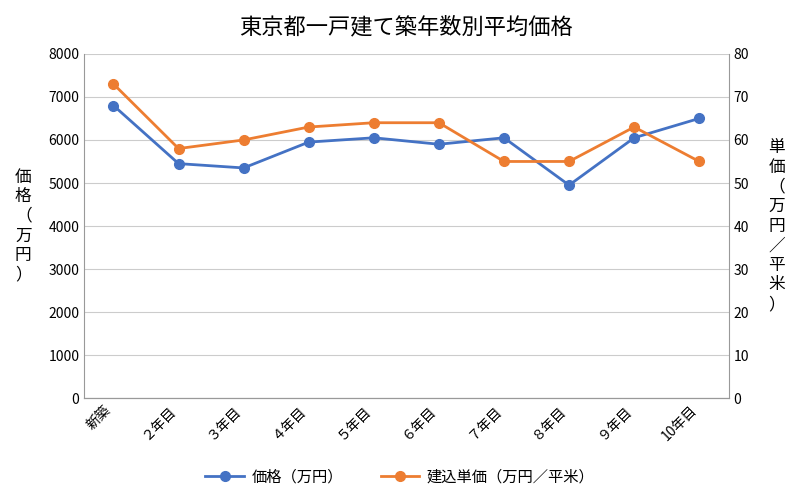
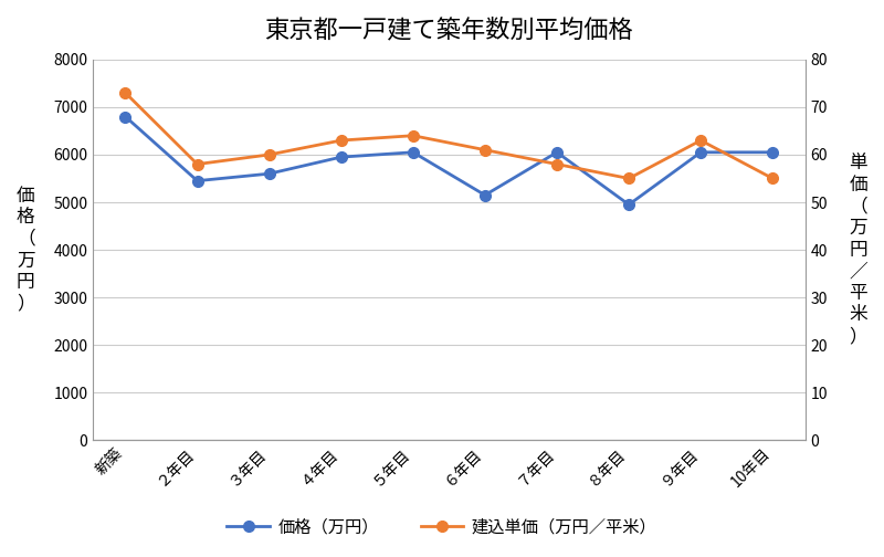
価格（万円）/３年目: 5350 -> 5600
価格（万円）/６年目: 5900 -> 5150
建込単価（万円／平米）/６年目: 64 -> 61
建込単価（万円／平米）/７年目: 55 -> 58
価格（万円）/10年目: 6500 -> 6050
